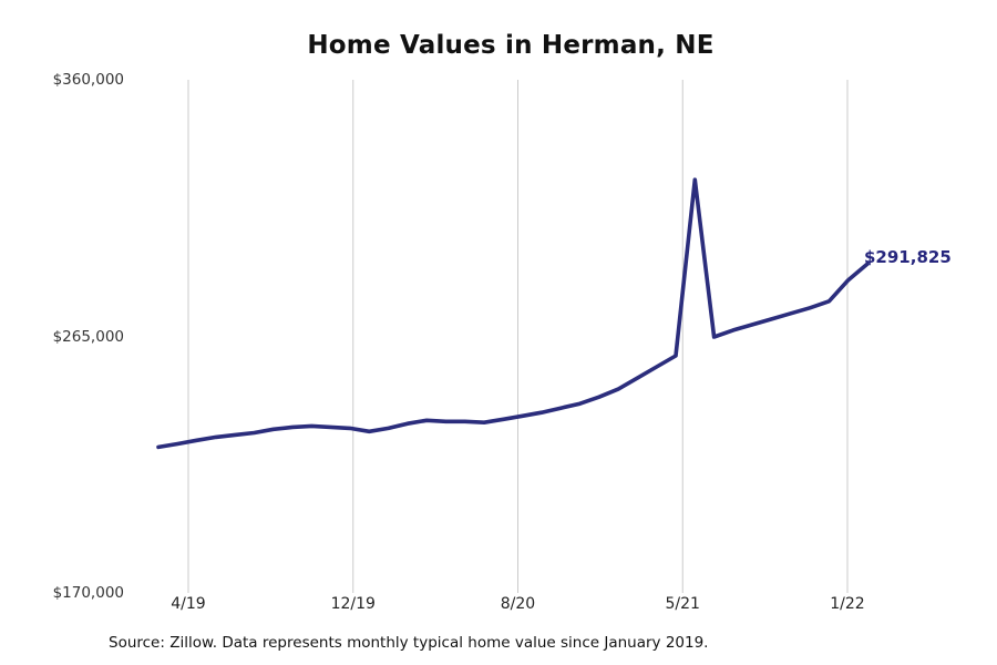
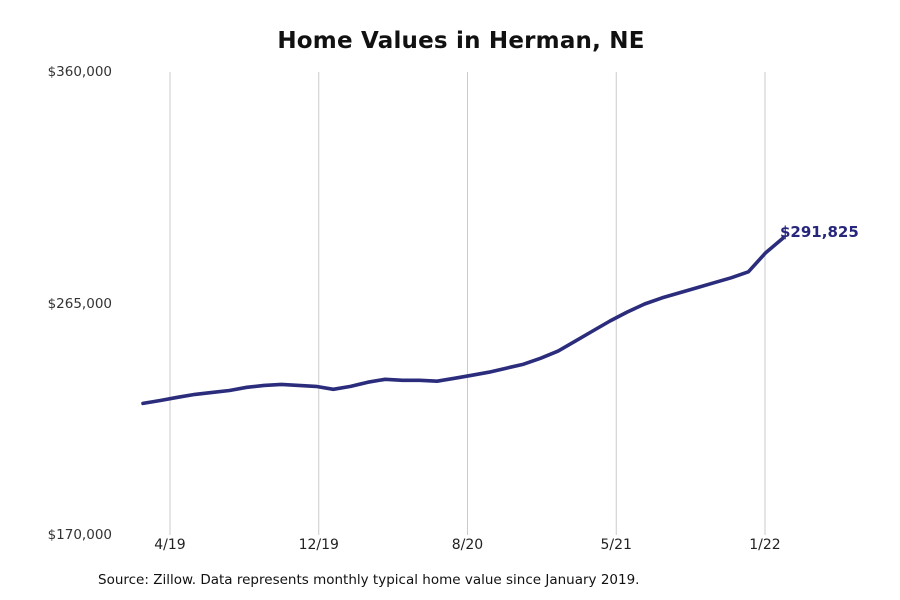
5/21: $323000 -> $262000
